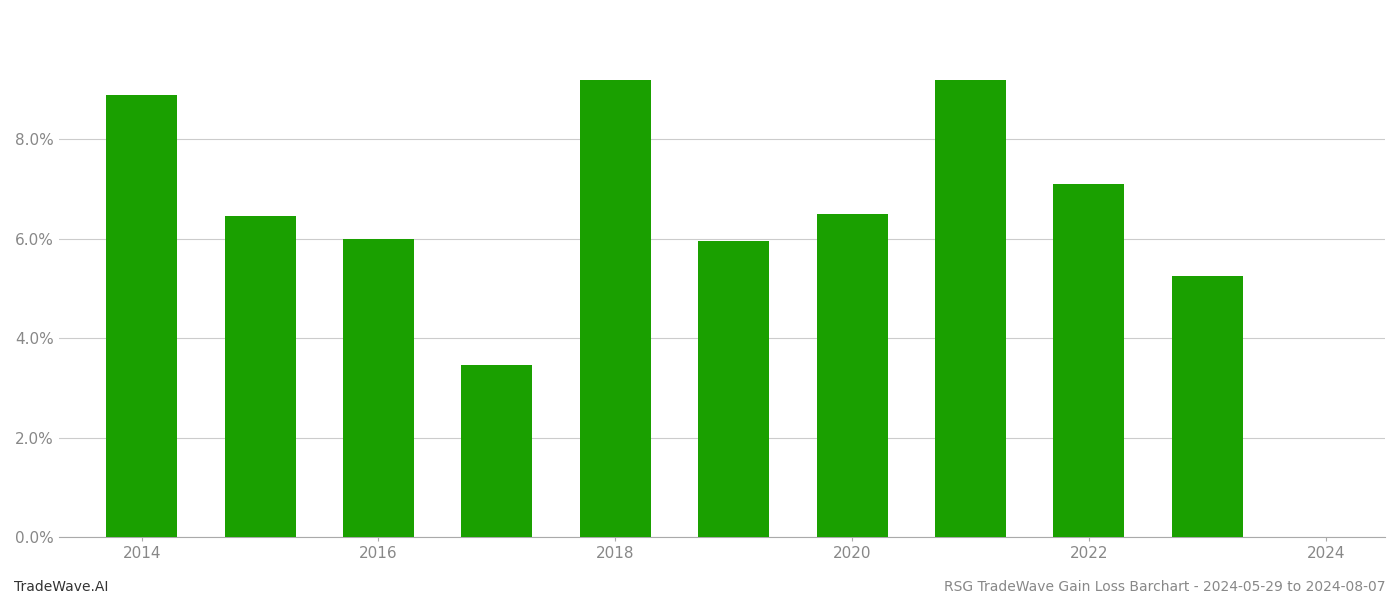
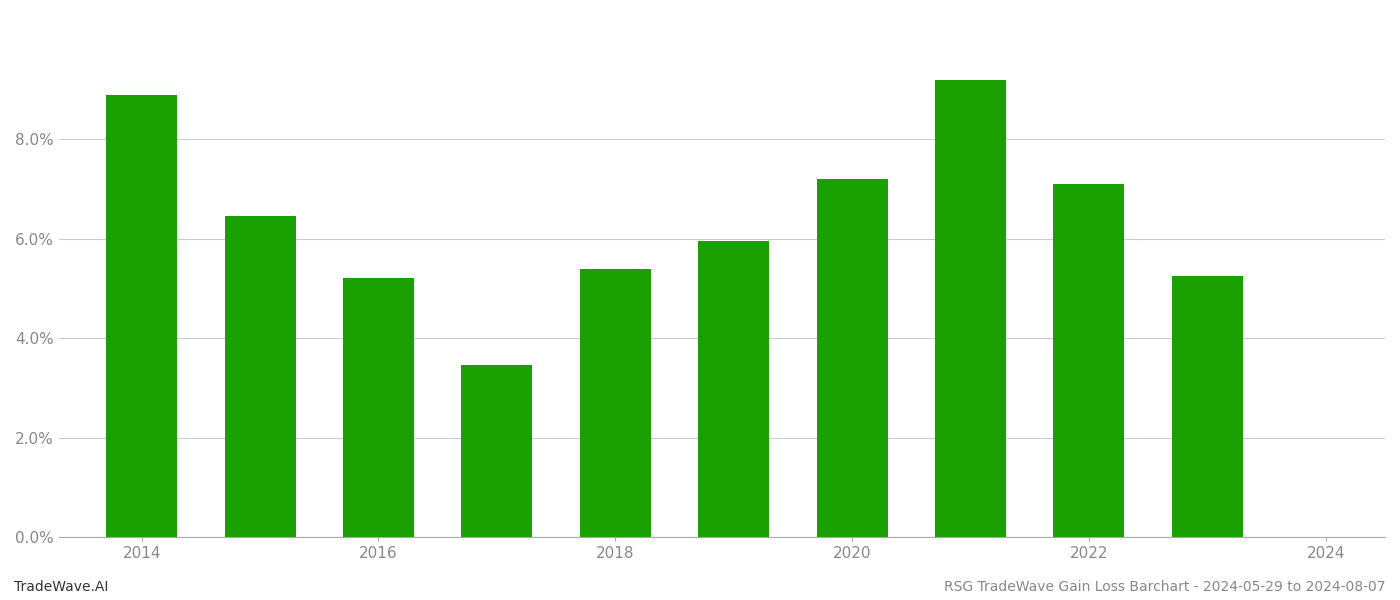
2016: 6.00% -> 5.20%
2018: 9.20% -> 5.40%
2020: 6.50% -> 7.20%
